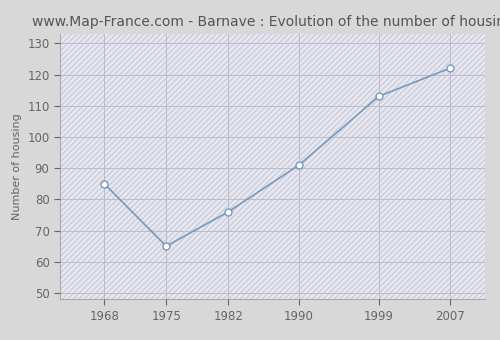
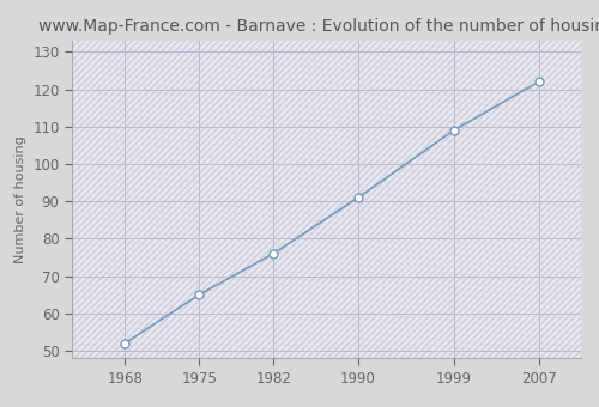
1968: 85 -> 52
1999: 113 -> 109
